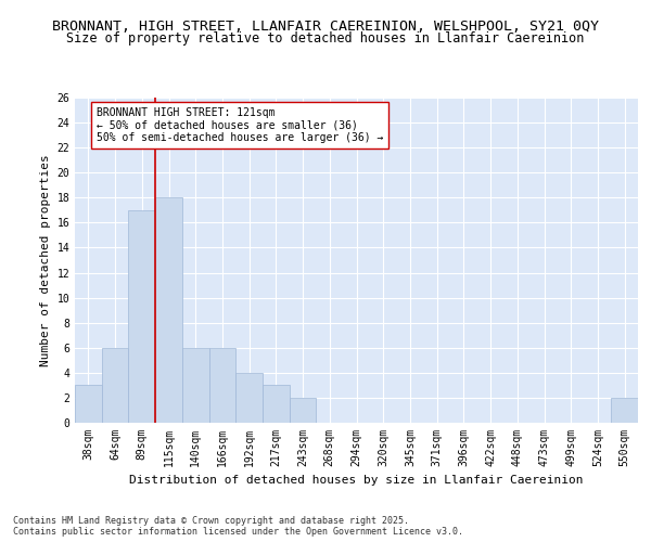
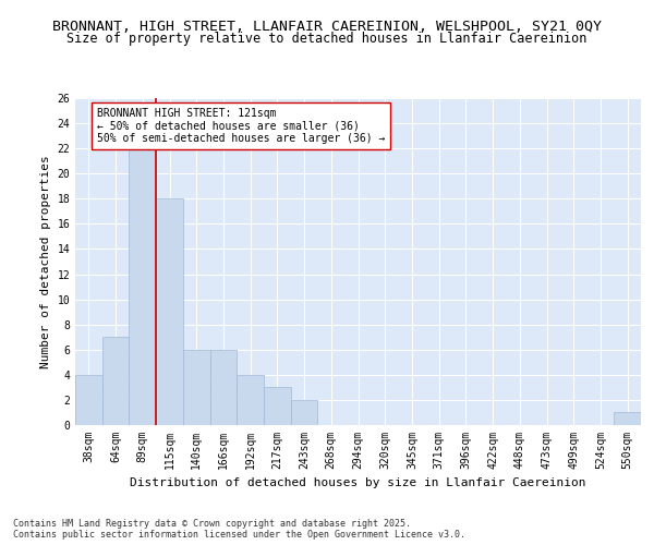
38sqm: 3 -> 4
64sqm: 6 -> 7
89sqm: 17 -> 22
550sqm: 2 -> 1
